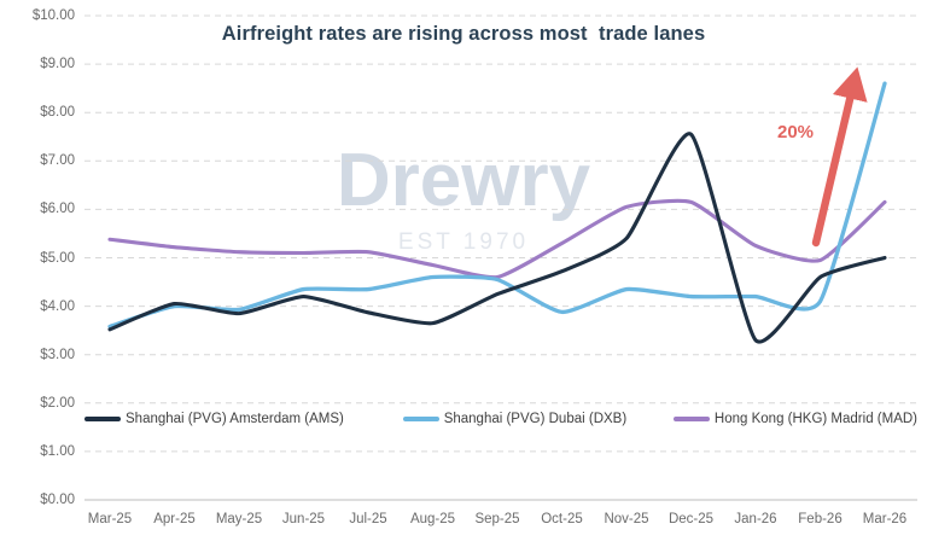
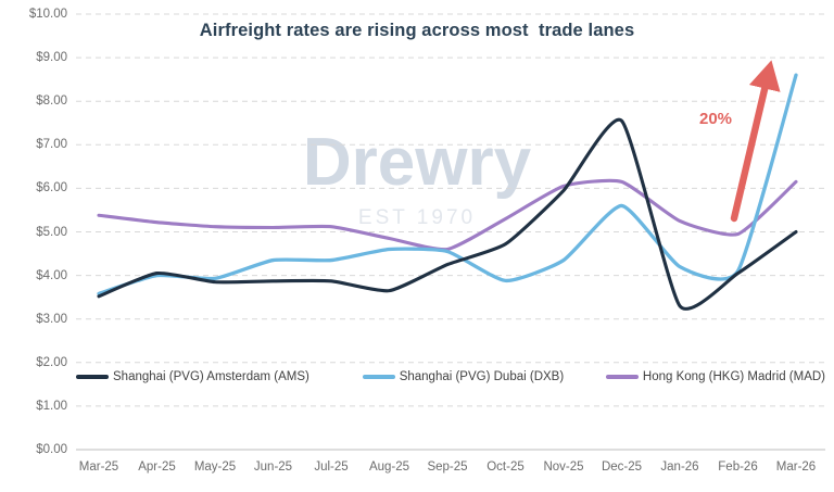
Shanghai (PVG) Amsterdam (AMS)/Jun-25: $4.2 -> $3.9
Shanghai (PVG) Amsterdam (AMS)/Nov-25: $5.4 -> $6.0
Shanghai (PVG) Dubai (DXB)/Dec-25: $4.2 -> $5.6
Shanghai (PVG) Amsterdam (AMS)/Feb-26: $4.6 -> $4.0
